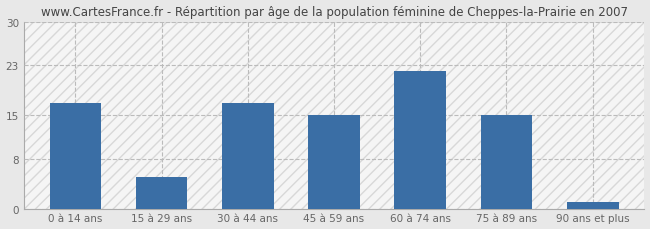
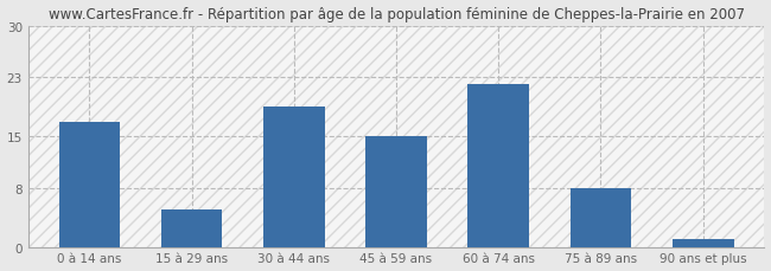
30 à 44 ans: 17 -> 19
75 à 89 ans: 15 -> 8
